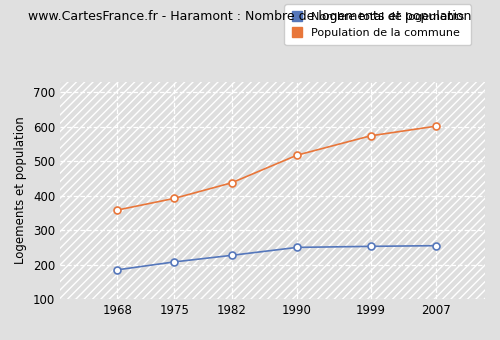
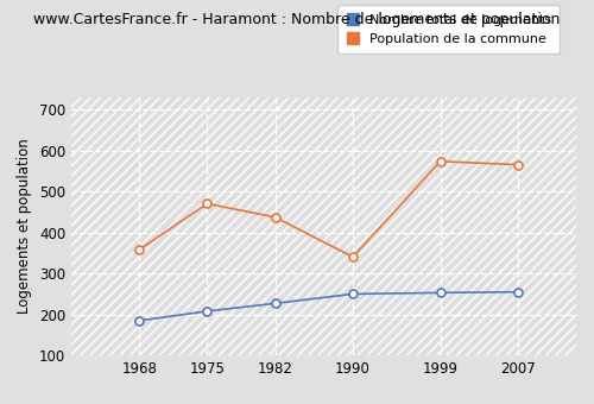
Population de la commune/1975: 392 -> 470
Population de la commune/1990: 517 -> 340
Population de la commune/2007: 601 -> 565
